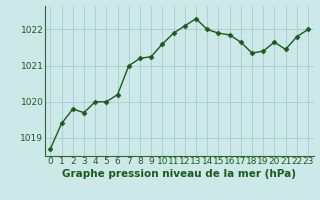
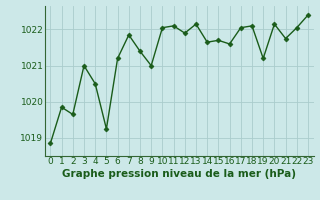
0: 1018.70 -> 1018.85
1: 1019.40 -> 1019.85
2: 1019.80 -> 1019.65
3: 1019.70 -> 1021.00
4: 1020.00 -> 1020.50
5: 1020.00 -> 1019.25
6: 1020.20 -> 1021.20
7: 1021.00 -> 1021.85
8: 1021.20 -> 1021.40
9: 1021.25 -> 1021.00
10: 1021.60 -> 1022.05
11: 1021.90 -> 1022.10
12: 1022.10 -> 1021.90
13: 1022.30 -> 1022.15
14: 1022.00 -> 1021.65
15: 1021.90 -> 1021.70
16: 1021.85 -> 1021.60
17: 1021.65 -> 1022.05
18: 1021.35 -> 1022.10
19: 1021.40 -> 1021.20
20: 1021.65 -> 1022.15
21: 1021.45 -> 1021.75
22: 1021.80 -> 1022.05
23: 1022.00 -> 1022.40
